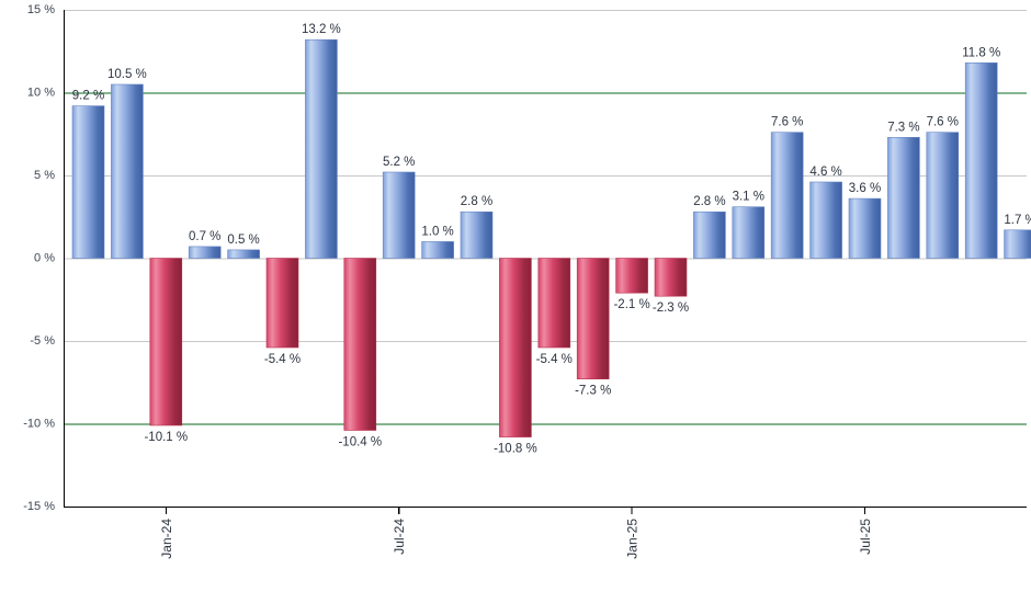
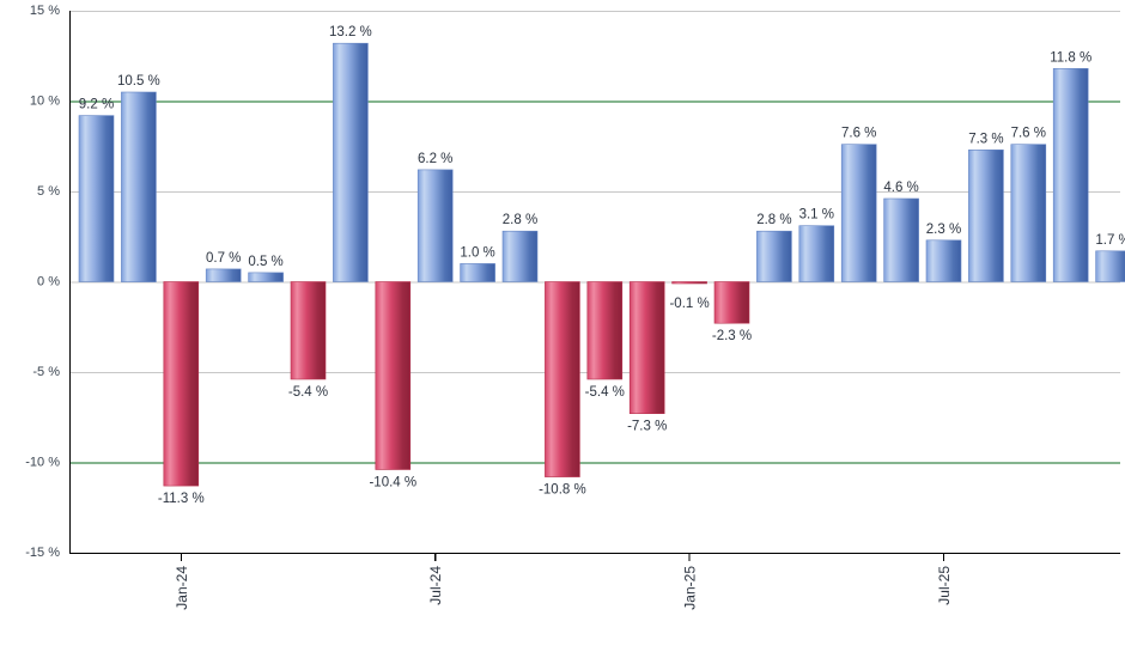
Jan-24: -10.1 -> -11.3
Jul-24: 5.2 -> 6.2
Jan-25: -2.1 -> -0.1
Jul-25: 3.6 -> 2.3
